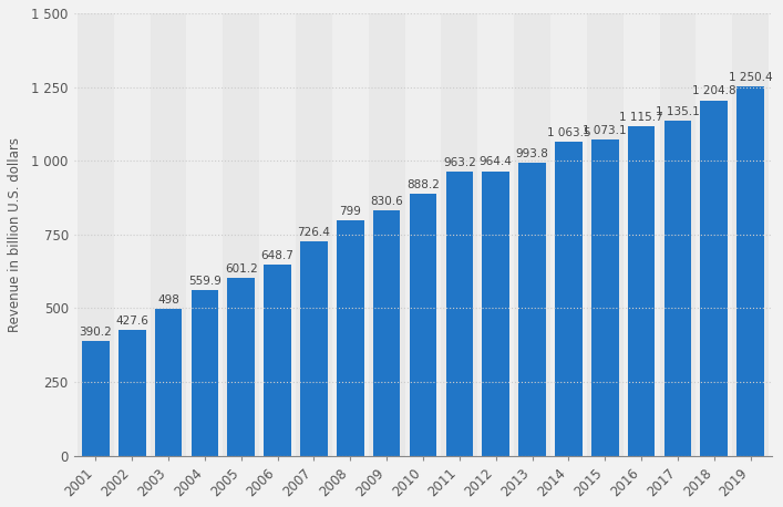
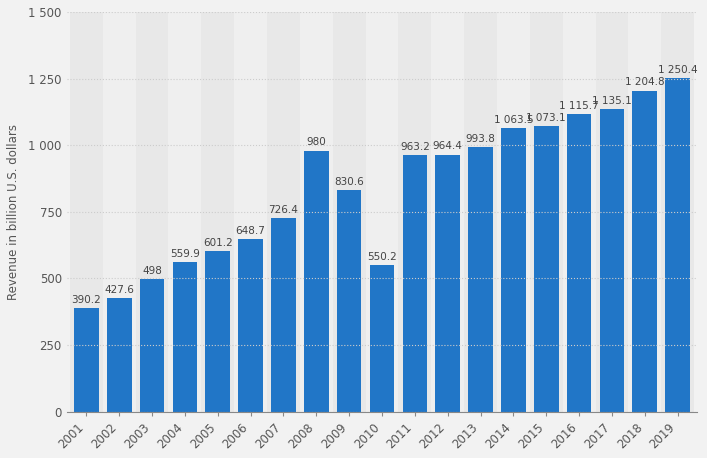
2008: 799 -> 980
2010: 888.2 -> 550.2
